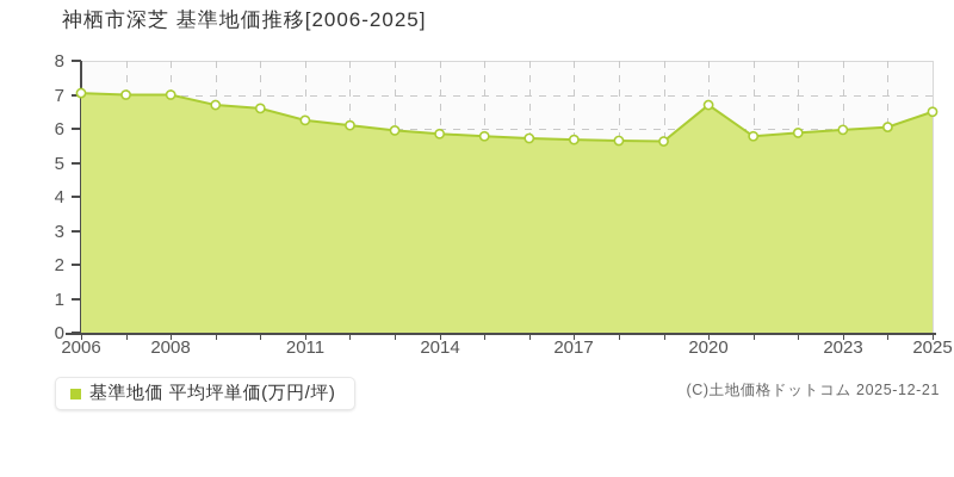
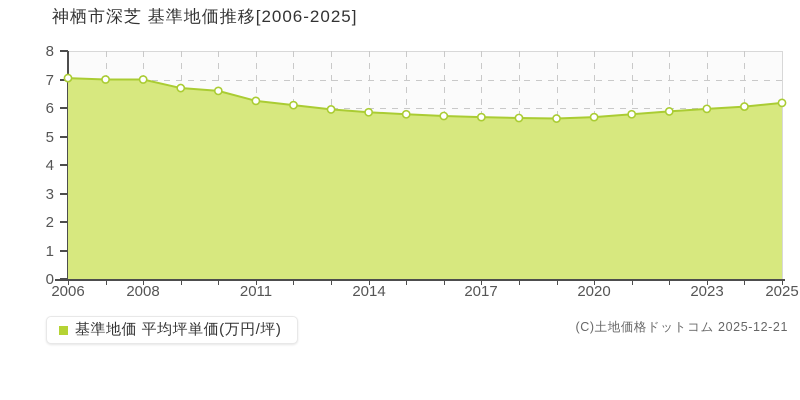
2020: 6.7 -> 5.7
2025: 6.5 -> 6.2
